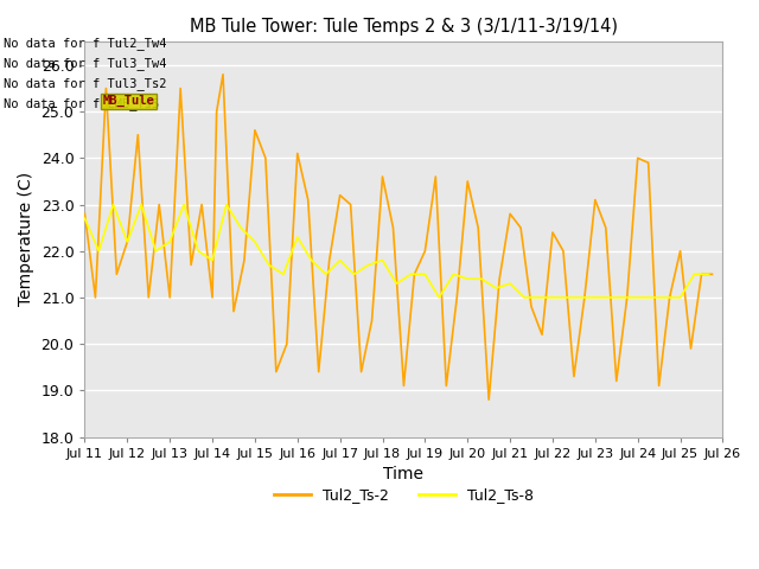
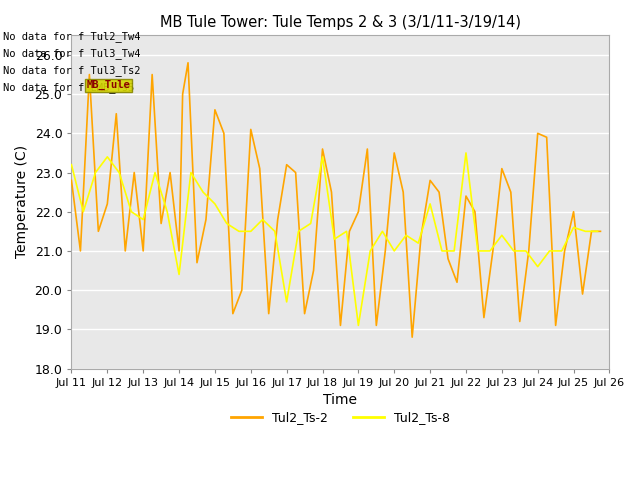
Tul2_Ts-8/Jul 11: 22.7 -> 23.2
Tul2_Ts-8/Jul 12: 22.2 -> 23.4
Tul2_Ts-8/Jul 13: 22.2 -> 21.8
Tul2_Ts-8/Jul 14: 21.8 -> 20.4
Tul2_Ts-8/Jul 16: 22.3 -> 21.5
Tul2_Ts-8/Jul 17: 21.8 -> 19.7
Tul2_Ts-8/Jul 18: 21.8 -> 23.4
Tul2_Ts-8/Jul 19: 21.5 -> 19.1
Tul2_Ts-8/Jul 20: 21.4 -> 21.0
Tul2_Ts-8/Jul 21: 21.3 -> 22.2
Tul2_Ts-8/Jul 22: 21.0 -> 23.5
Tul2_Ts-8/Jul 23: 21.0 -> 21.4
Tul2_Ts-8/Jul 24: 21.0 -> 20.6
Tul2_Ts-8/Jul 25: 21.0 -> 21.6
